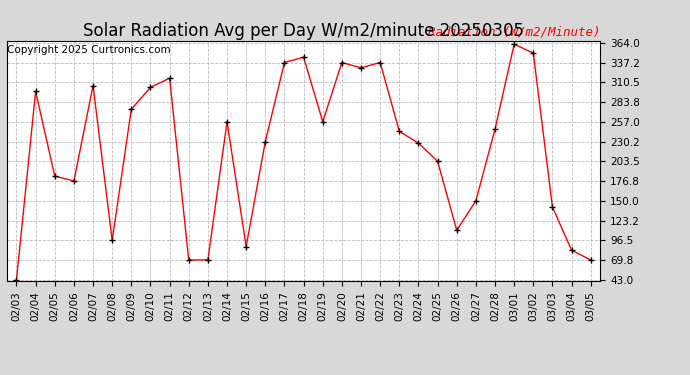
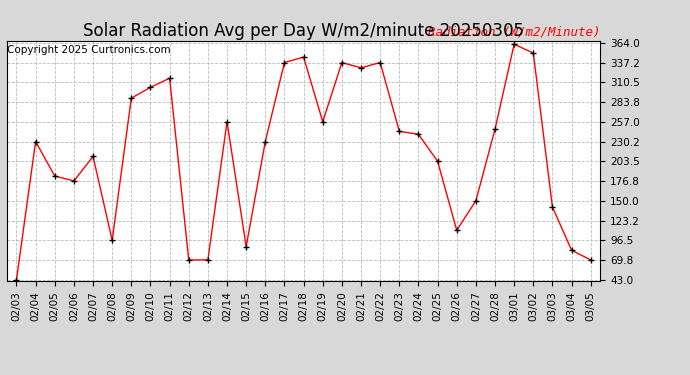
02/04: 298 -> 230
02/07: 306 -> 210
02/09: 274 -> 289
02/24: 228 -> 240
